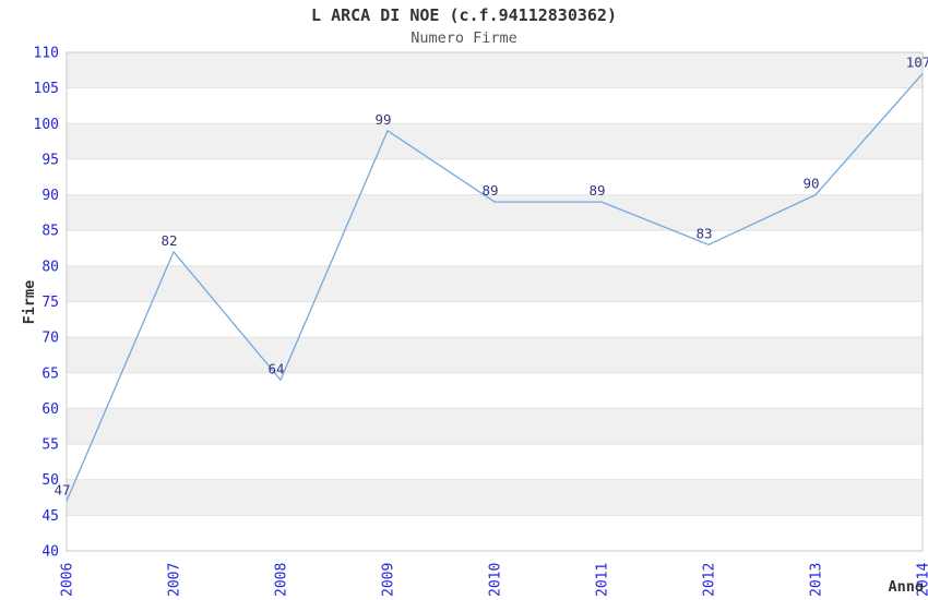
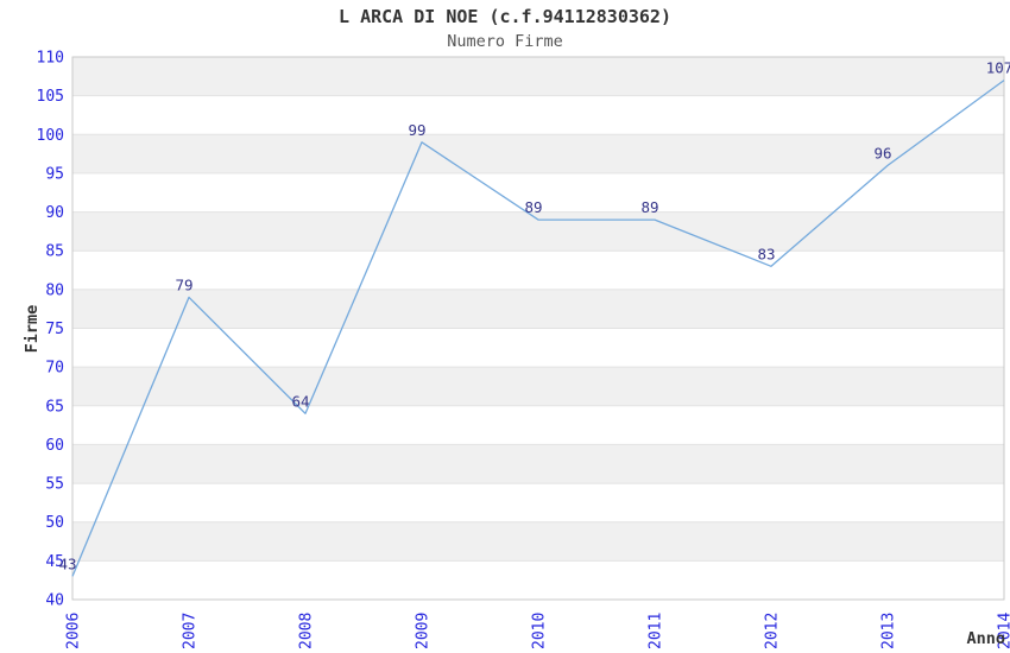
2006: 47 -> 43
2007: 82 -> 79
2013: 90 -> 96
